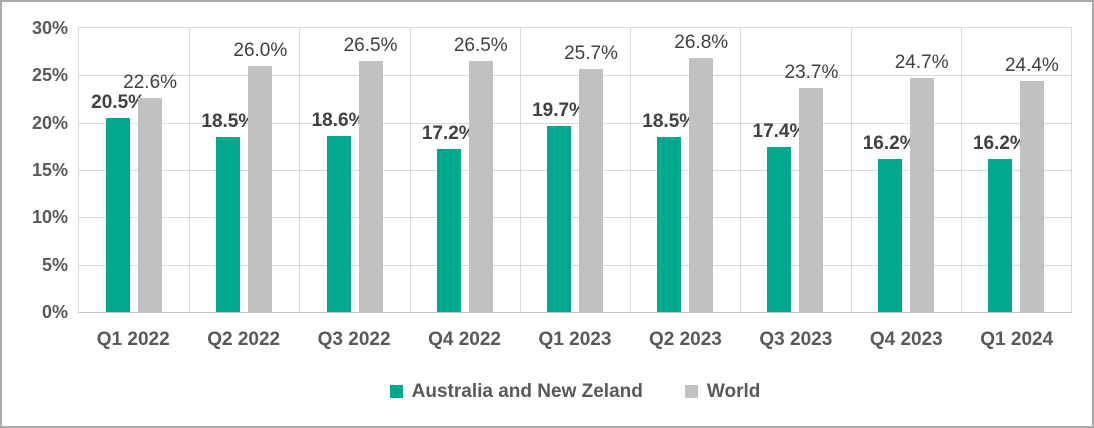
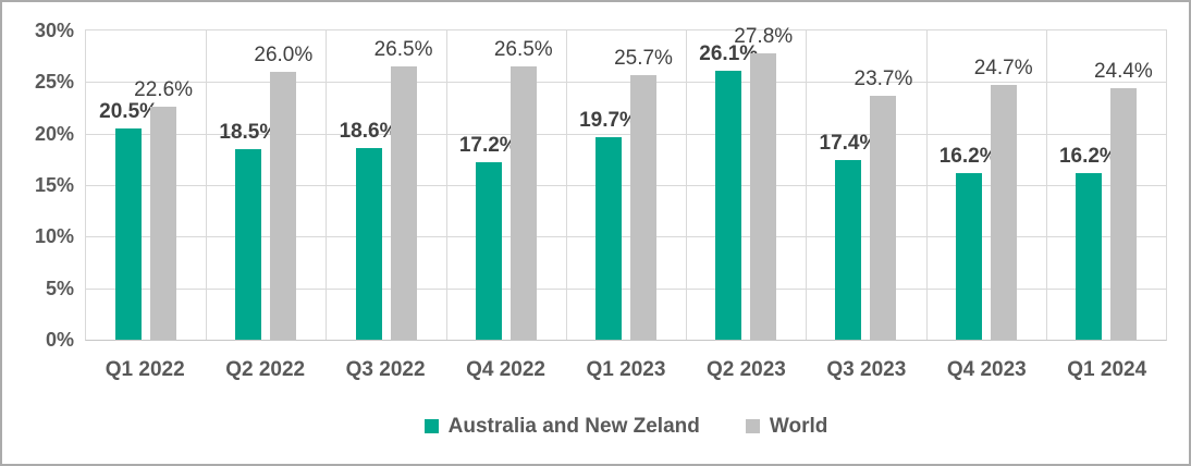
Australia and New Zeland/Q2 2023: 18.5% -> 26.1%
World/Q2 2023: 26.8% -> 27.8%
